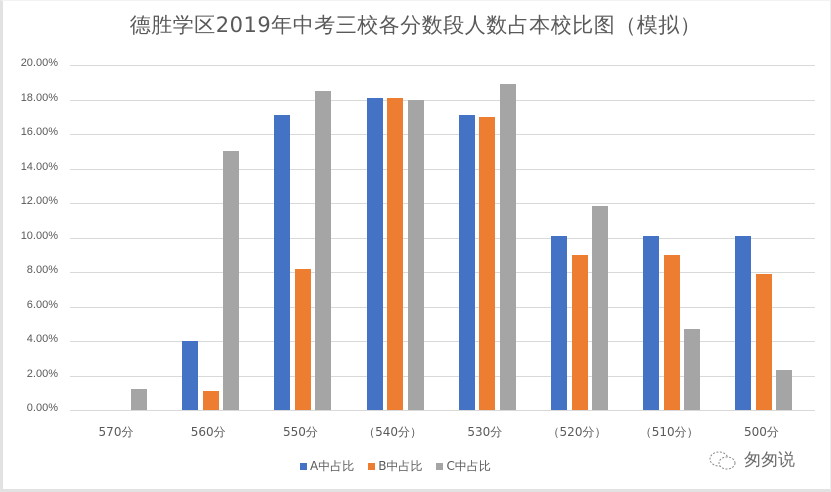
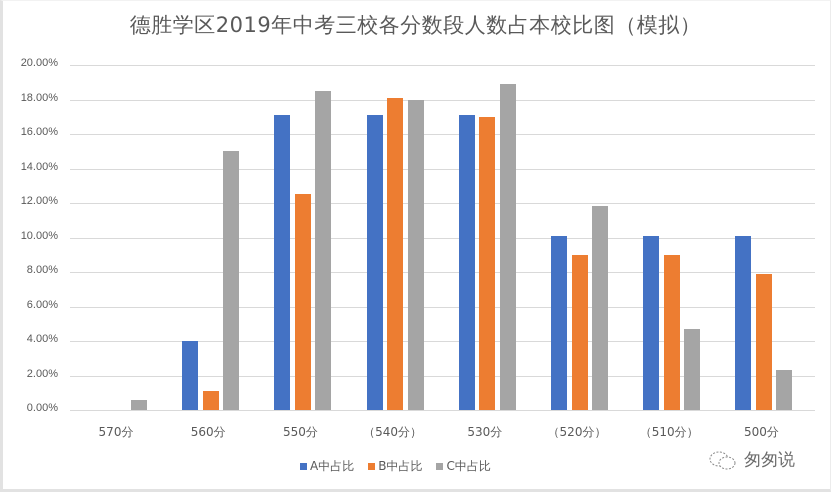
C中占比/570分: 1.2% -> 0.6%
B中占比/550分: 8.2% -> 12.5%
A中占比/（540分）: 18.1% -> 17.1%
